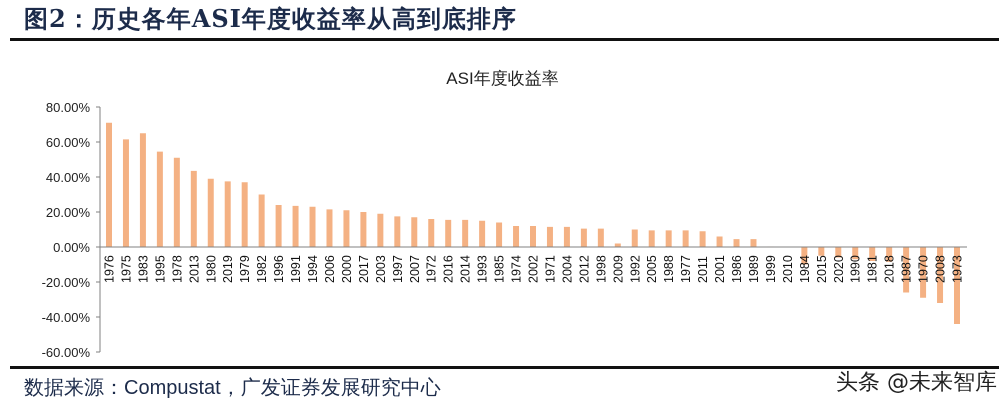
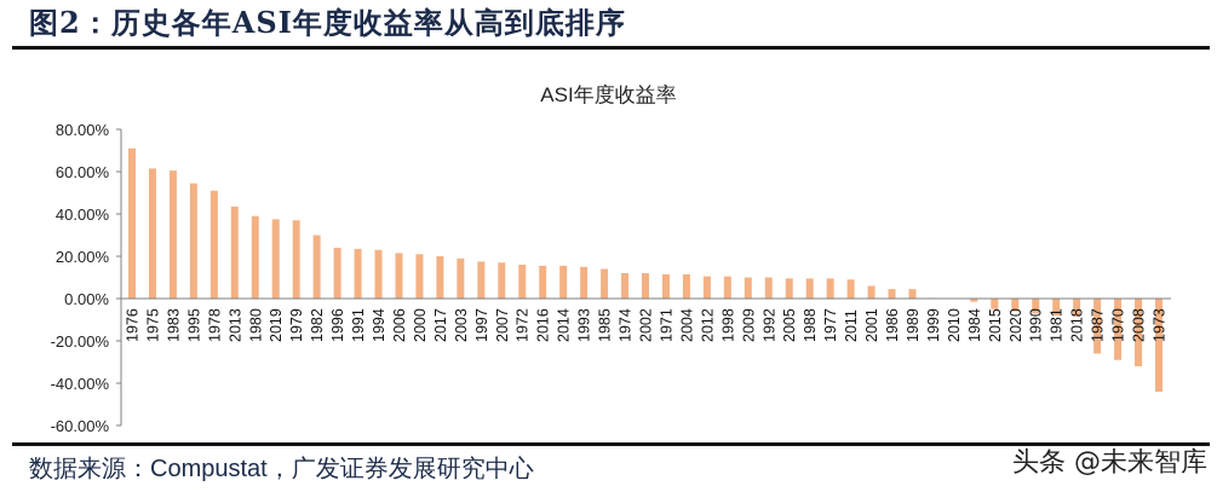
1983: 65% -> 60%
2009: 2% -> 10%
1984: -10% -> -1%
